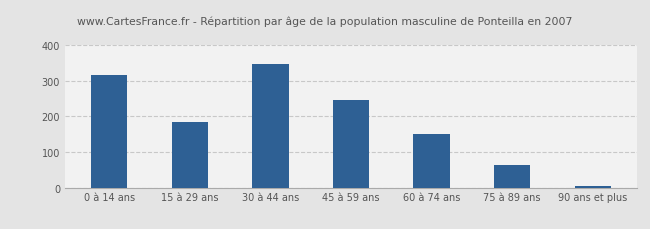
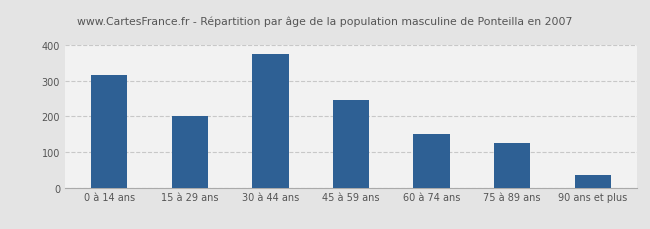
15 à 29 ans: 183 -> 200
30 à 44 ans: 347 -> 375
75 à 89 ans: 62 -> 125
90 ans et plus: 5 -> 35
